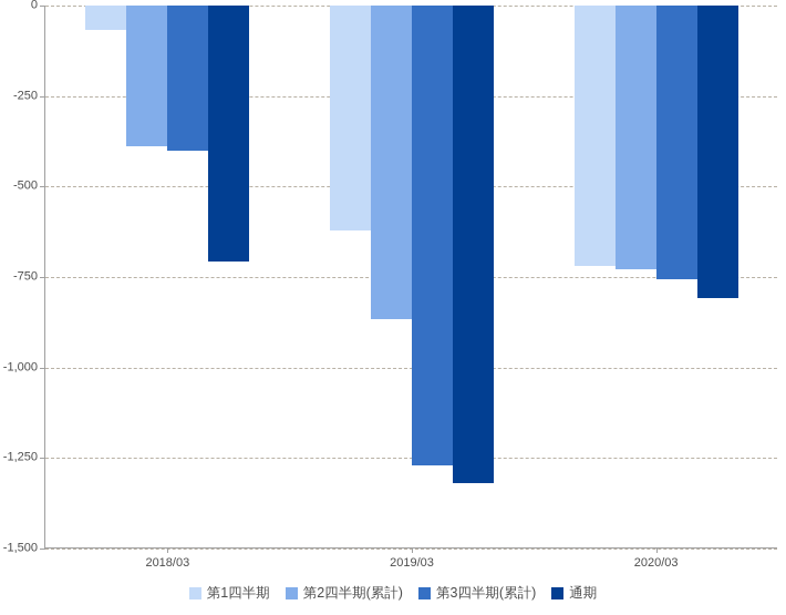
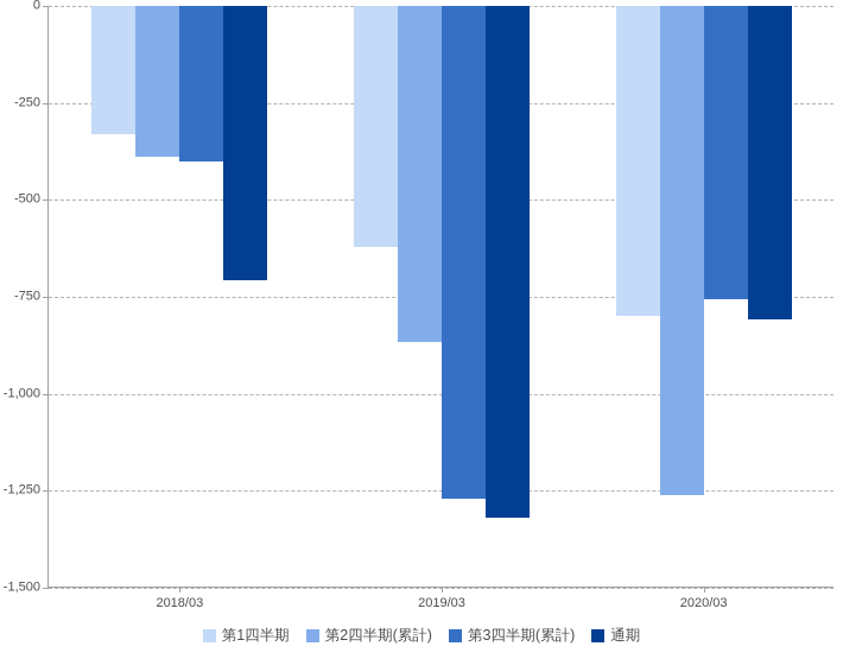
第1四半期/2018/03: -70 -> -330
第1四半期/2020/03: -720 -> -800
第2四半期(累計)/2020/03: -730 -> -1260
